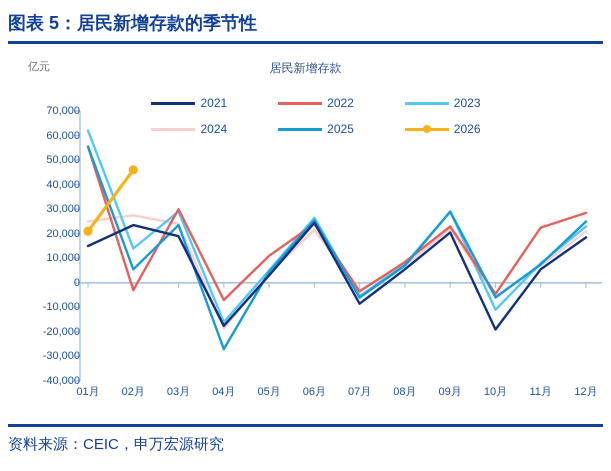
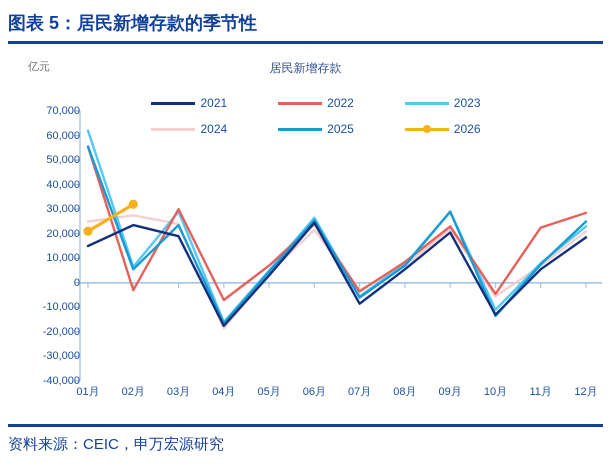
2023/02月: 14000 -> 6000
2026/02月: 46000 -> 32000
2025/04月: -27000 -> -16000
2022/05月: 11000 -> 7000
2021/10月: -19000 -> -13000
2025/10月: -6000 -> -14000
